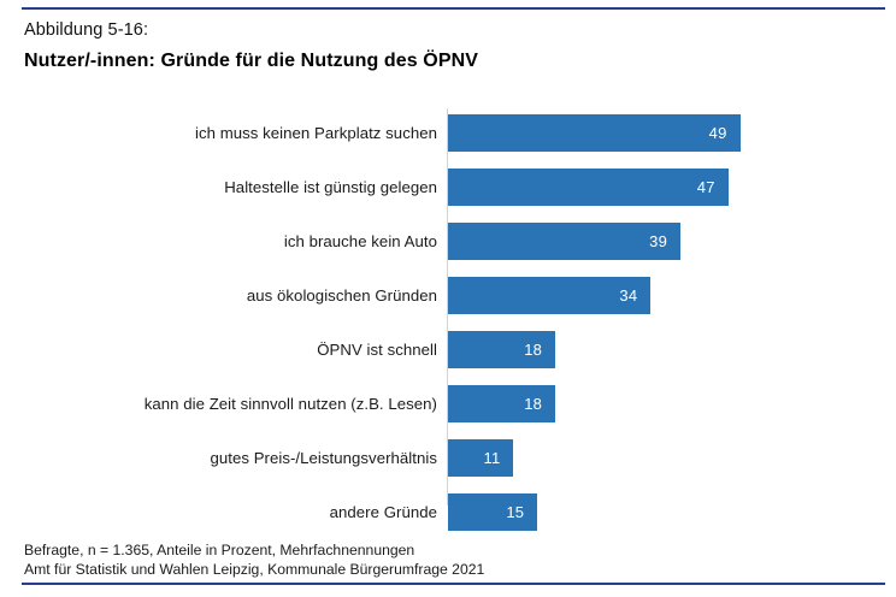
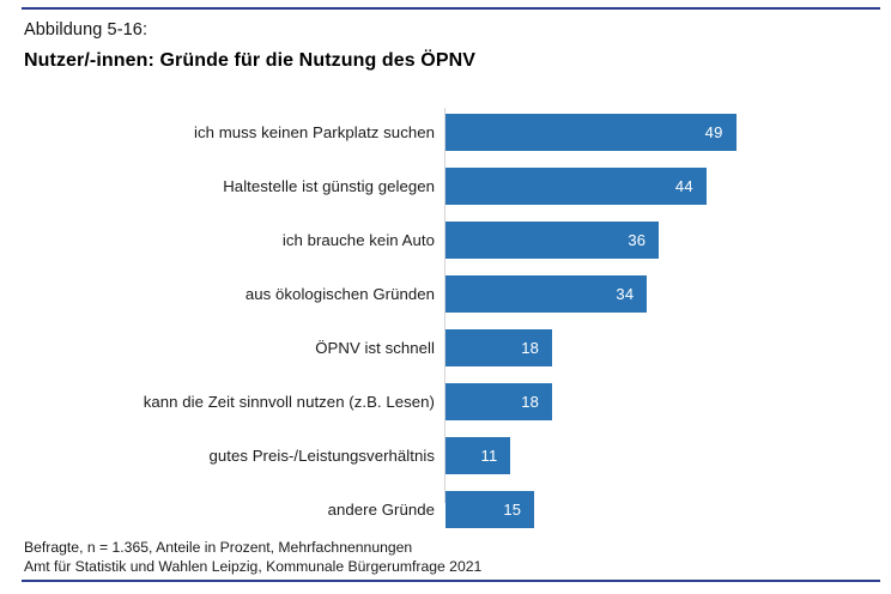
Haltestelle ist günstig gelegen: 47 -> 44
ich brauche kein Auto: 39 -> 36
